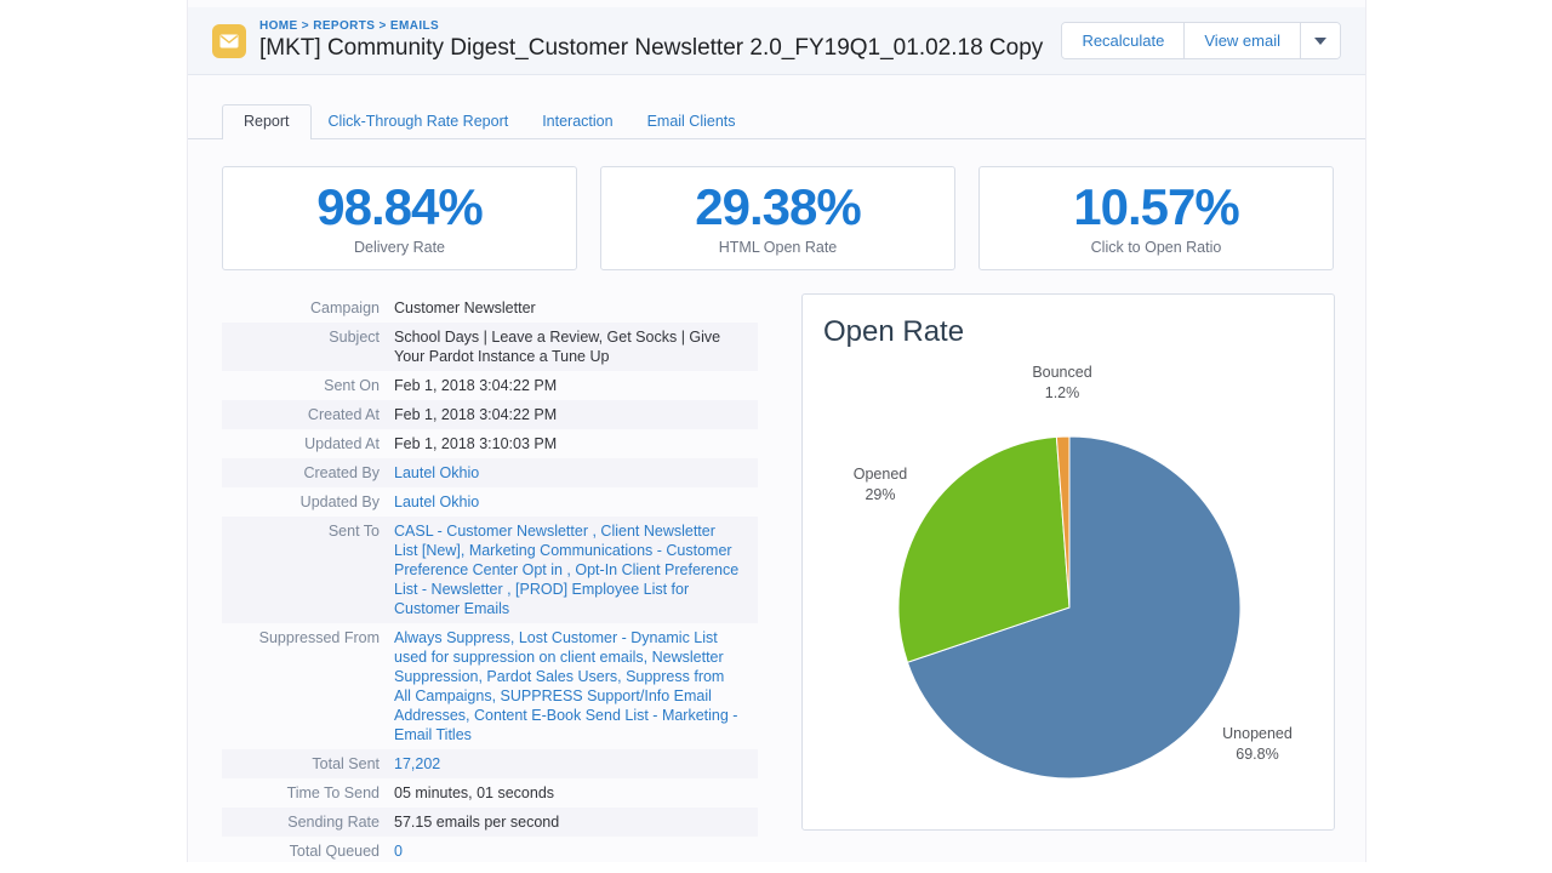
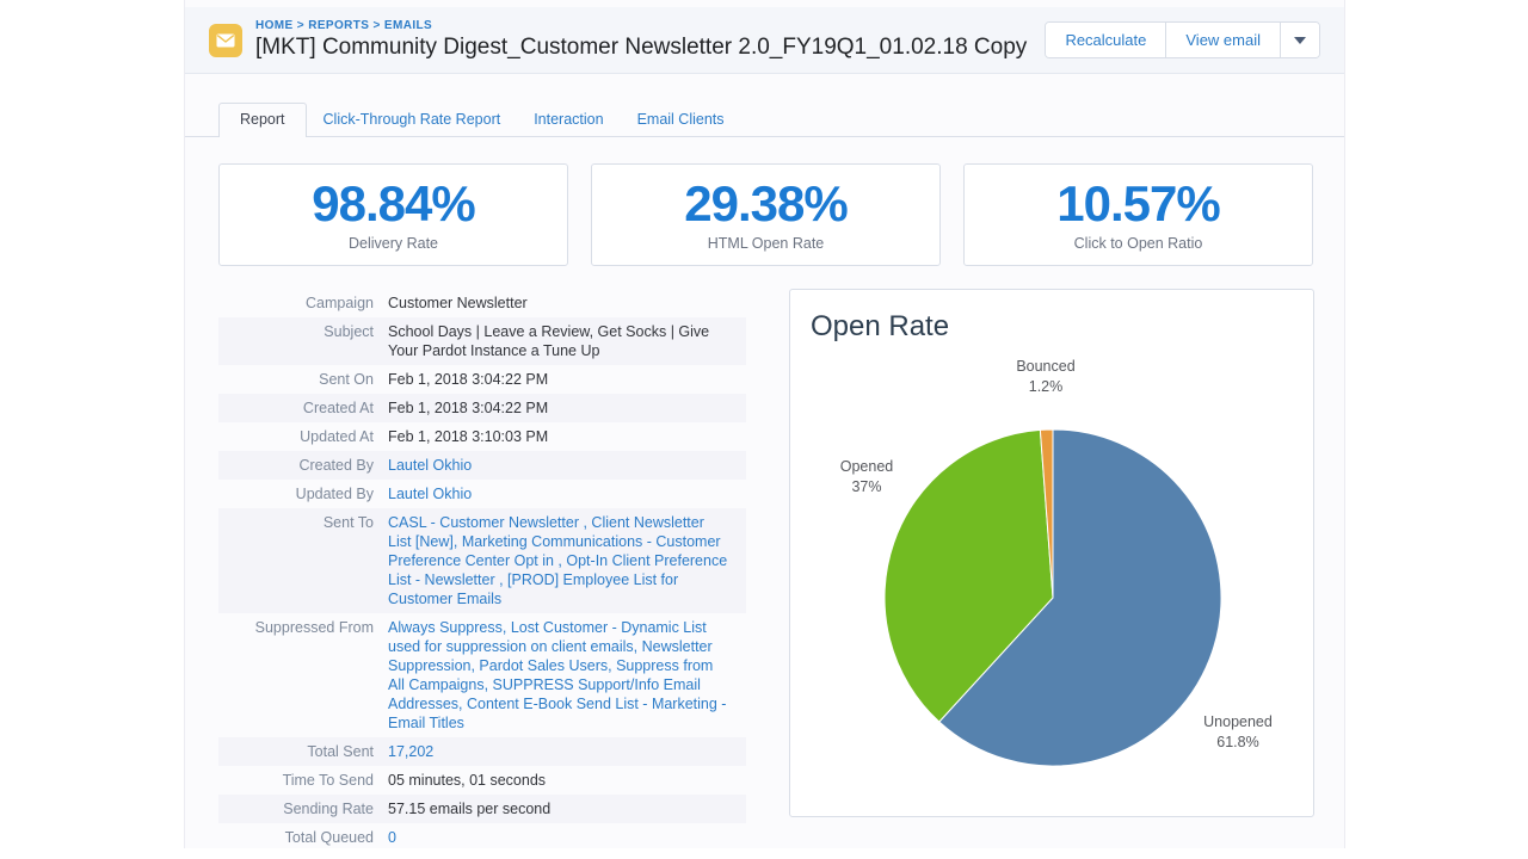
Unopened: 69.8% -> 61.8%
Opened: 29% -> 37%
